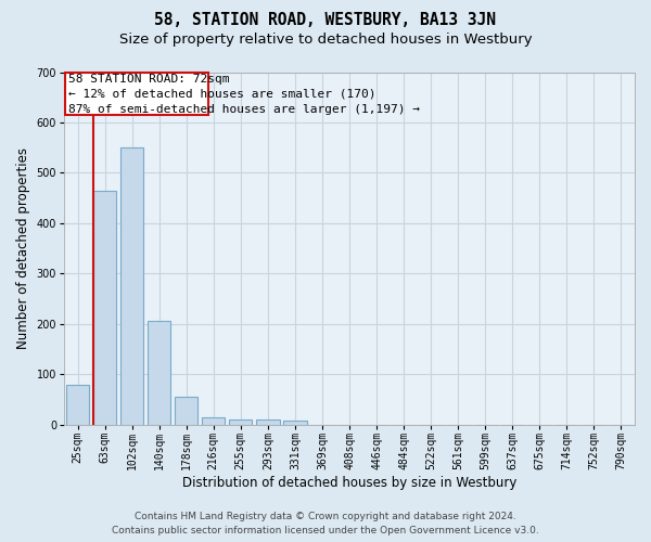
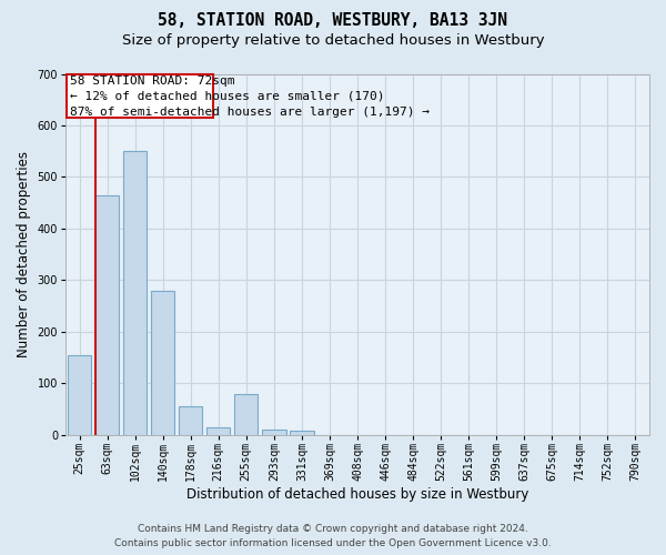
25sqm: 80 -> 155
140sqm: 205 -> 280
255sqm: 10 -> 80
